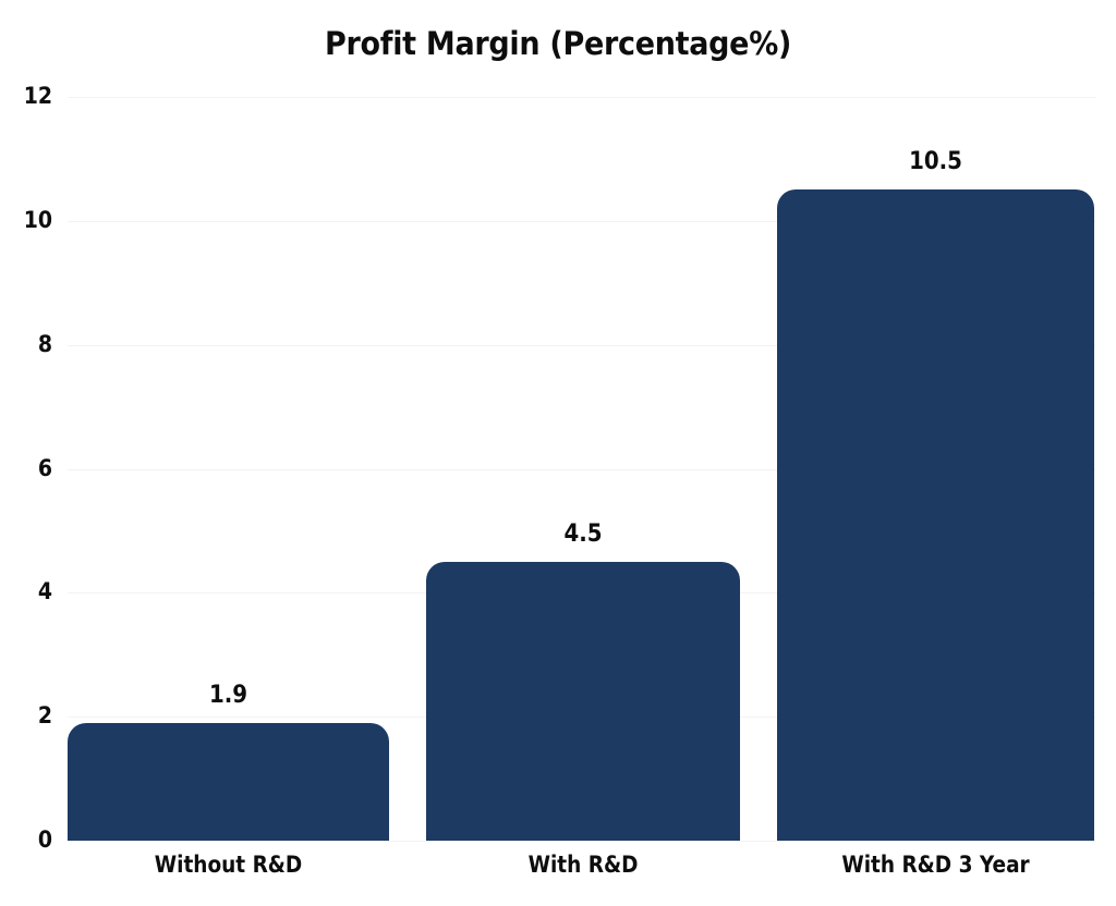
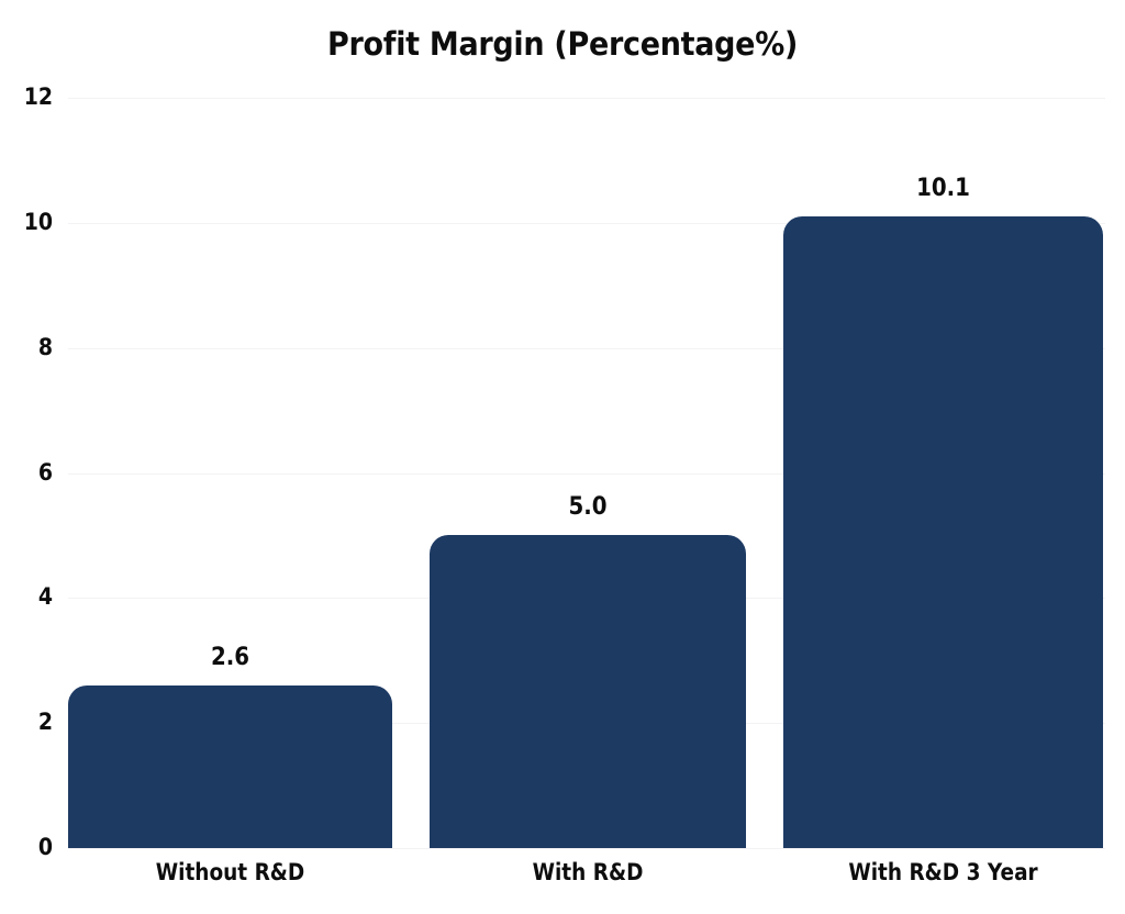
Without R&D: 1.9 -> 2.6
With R&D: 4.5 -> 5.0
With R&D 3 Year: 10.5 -> 10.1
